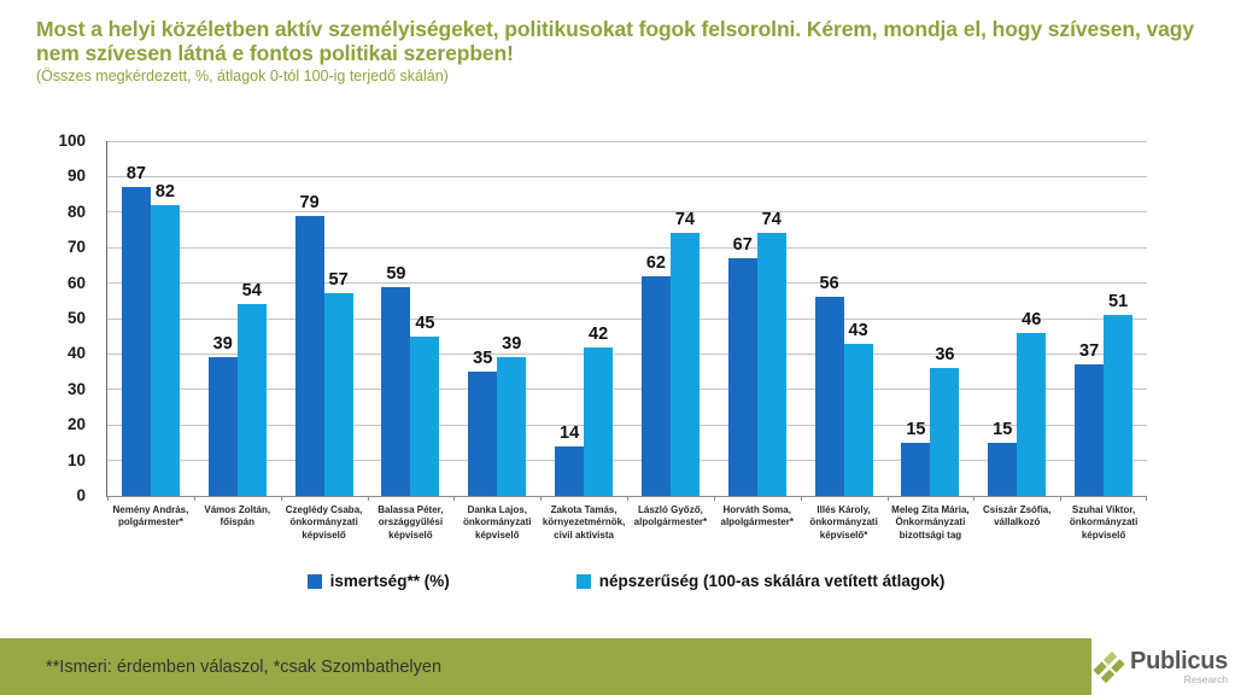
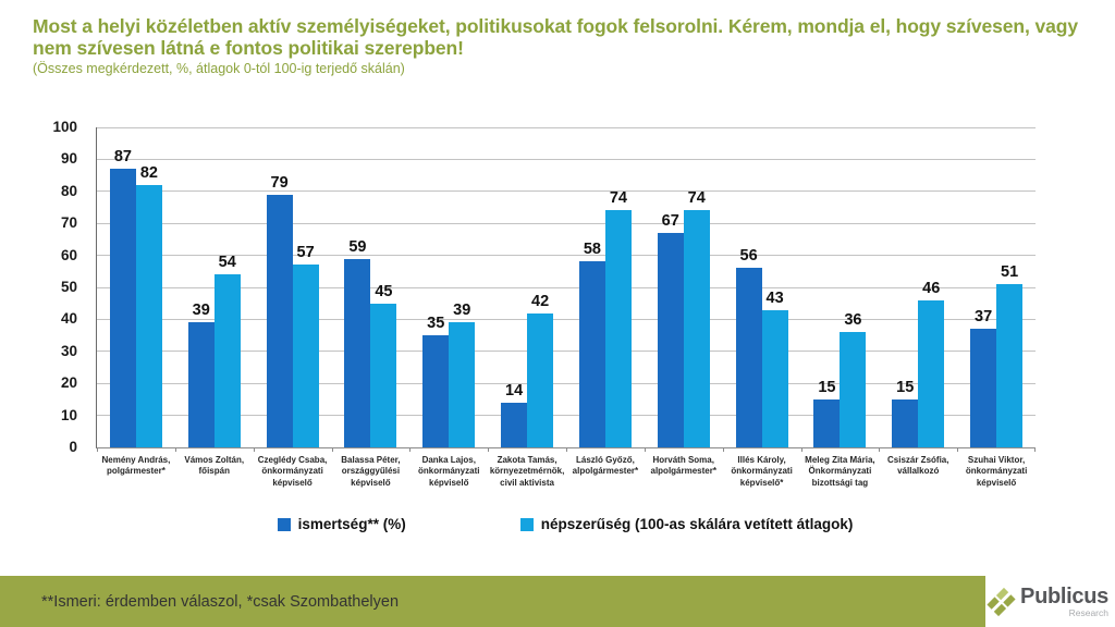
ismertség** (%)/László Győző, alpolgármester*: 62 -> 58
